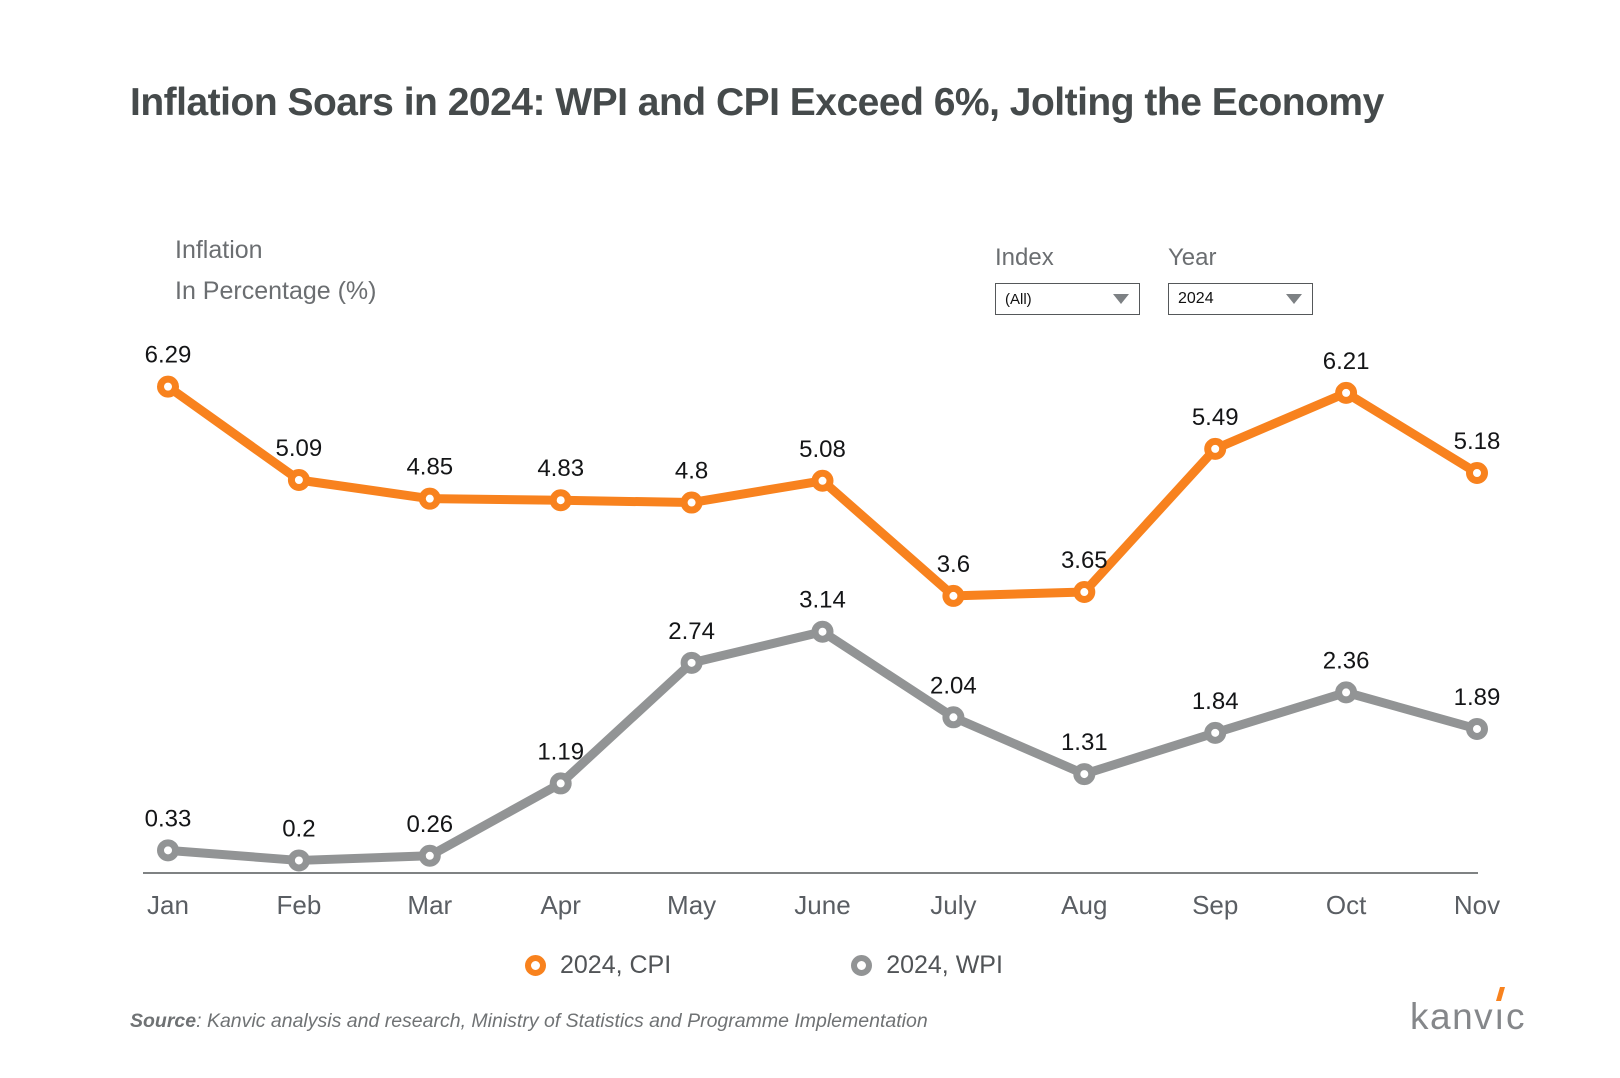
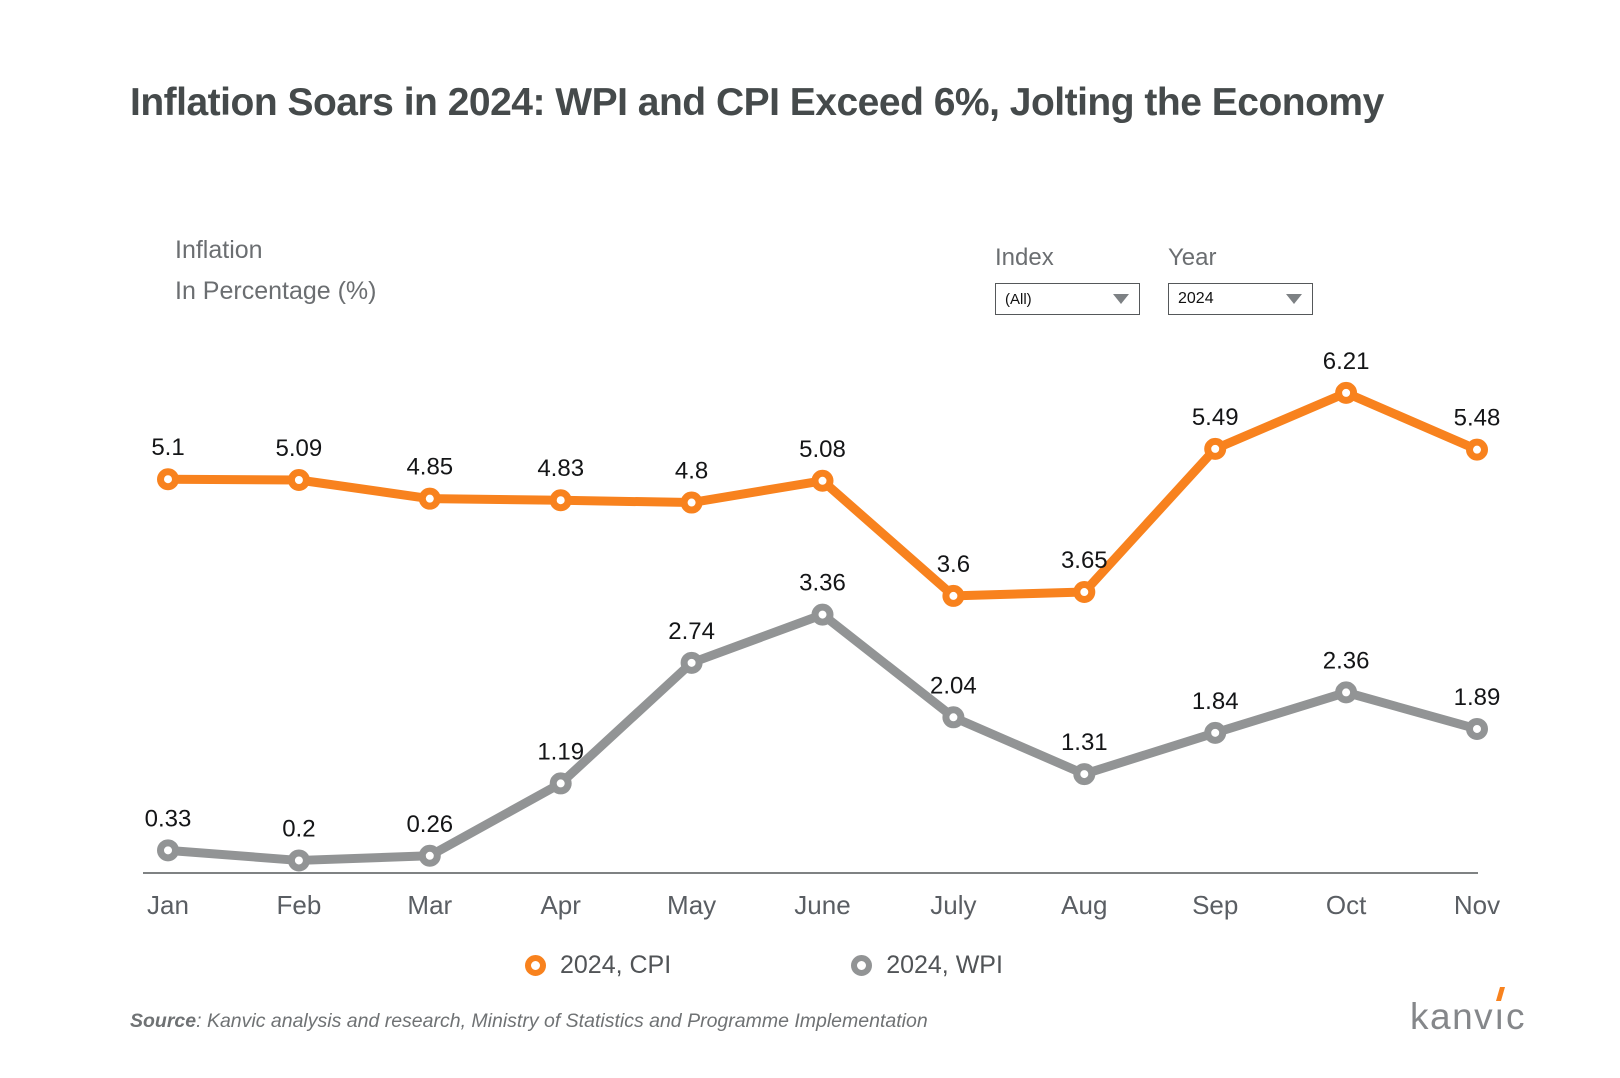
2024, CPI/Jan: 6.29 -> 5.1
2024, WPI/June: 3.14 -> 3.36
2024, CPI/Nov: 5.18 -> 5.48
